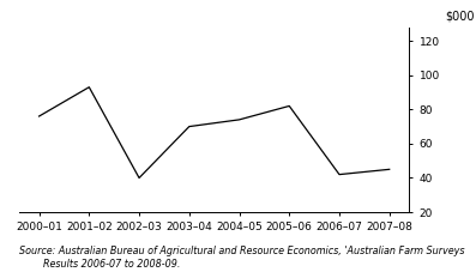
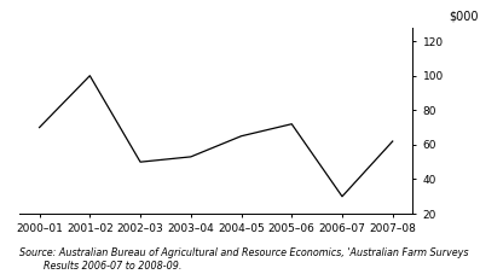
2000–01: 76 -> 70
2001–02: 93 -> 100
2002–03: 40 -> 50
2003–04: 70 -> 53
2004–05: 74 -> 65
2005–06: 82 -> 72
2006–07: 42 -> 30
2007–08: 45 -> 62
